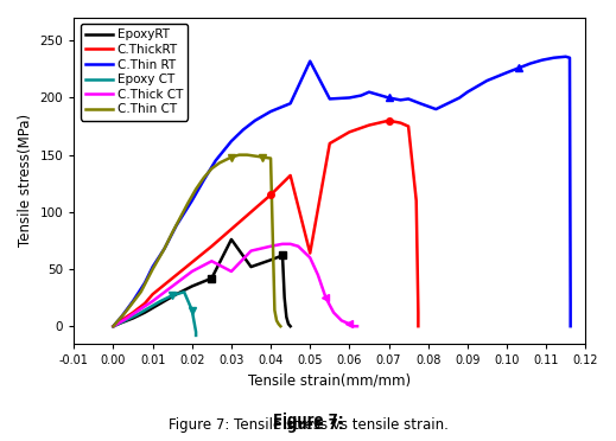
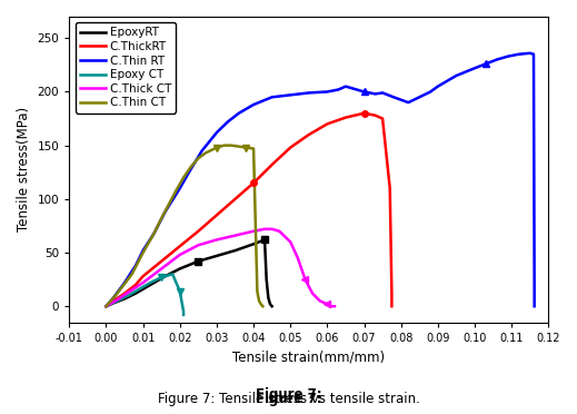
EpoxyRT/0.03: 76 -> 47
C.Thick CT/0.03: 48 -> 62
C.ThickRT/0.05: 64 -> 148
C.Thin RT/0.05: 232 -> 197
